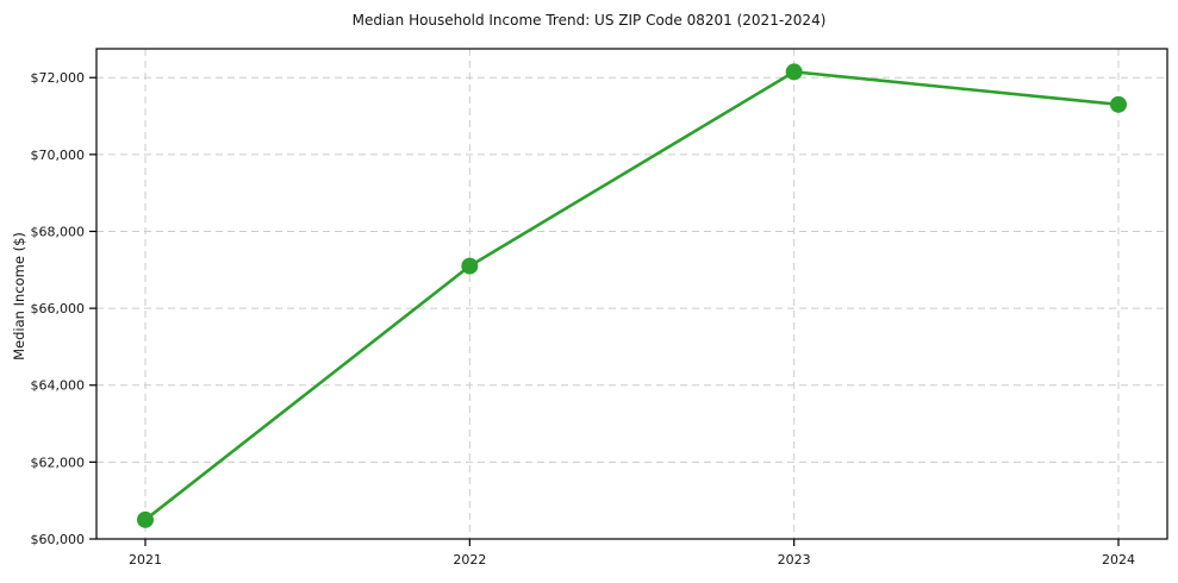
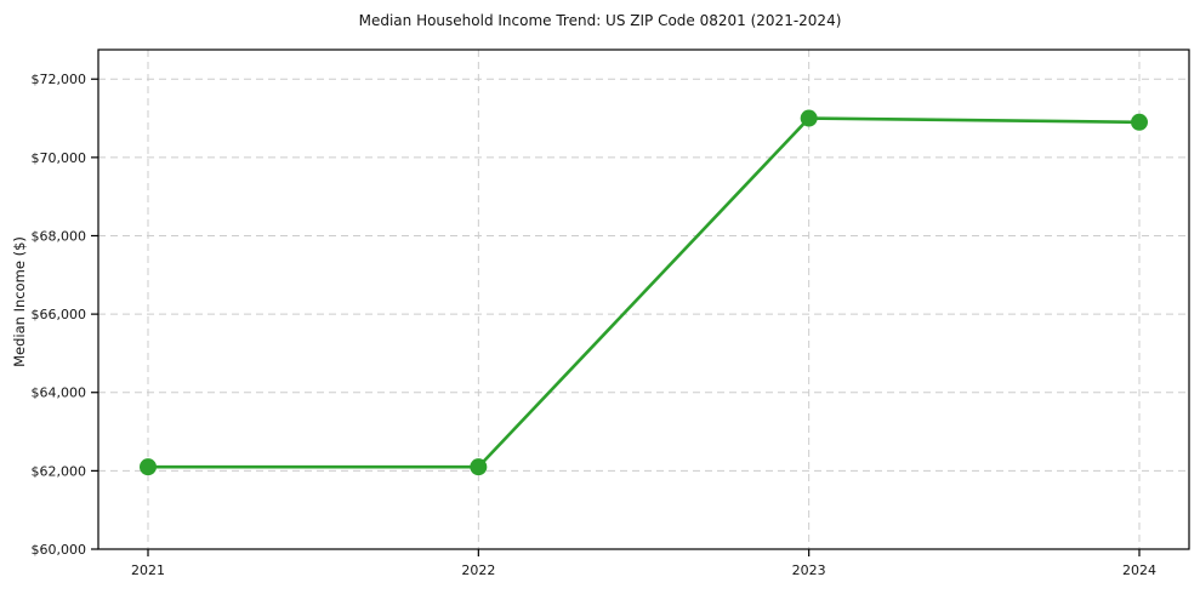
2021: $60500 -> $62100
2022: $67100 -> $62100
2023: $72200 -> $71000
2024: $71300 -> $70900
